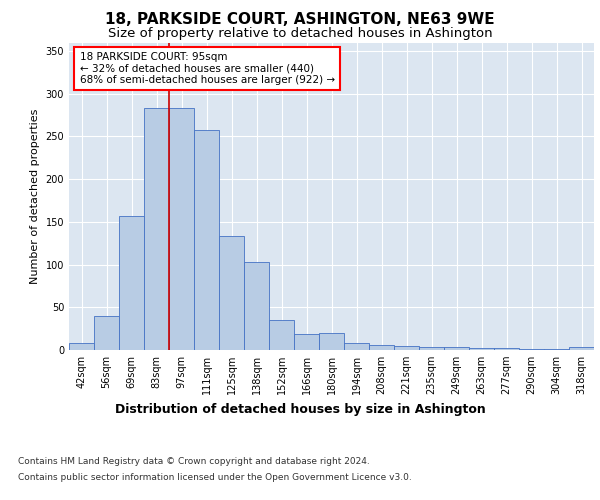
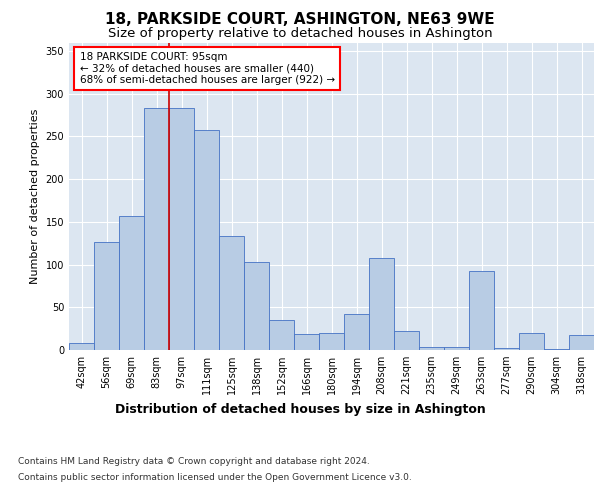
56sqm: 40 -> 126
194sqm: 8 -> 42
208sqm: 6 -> 108
221sqm: 5 -> 22
263sqm: 2 -> 92
290sqm: 1 -> 20
318sqm: 3 -> 18
